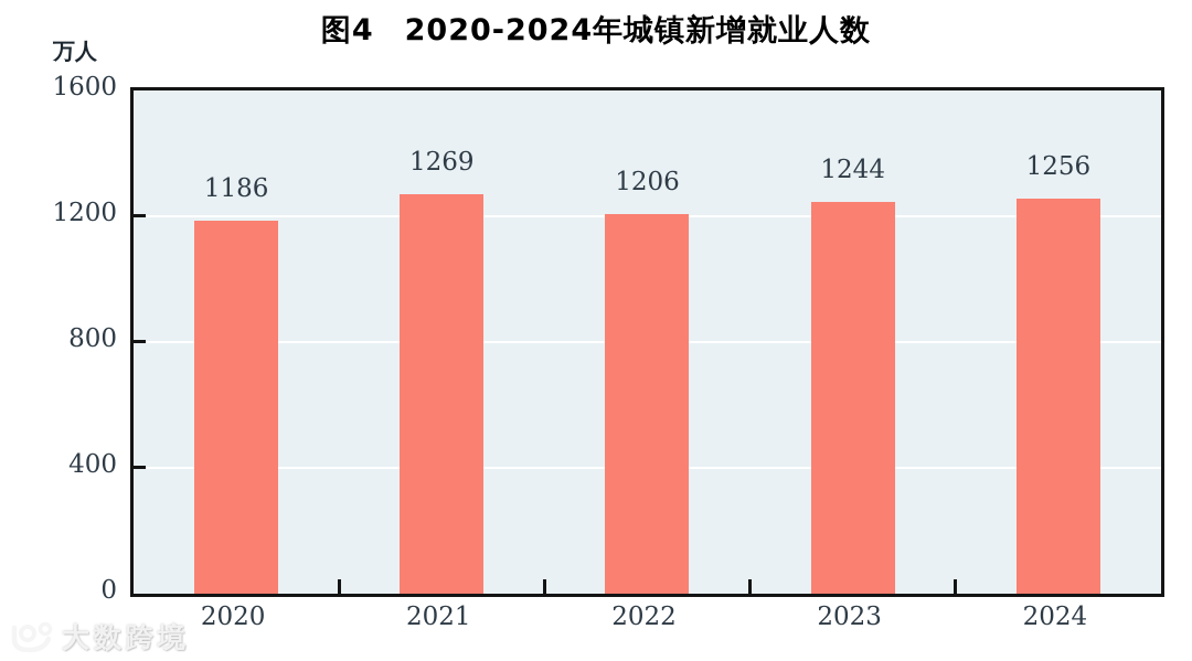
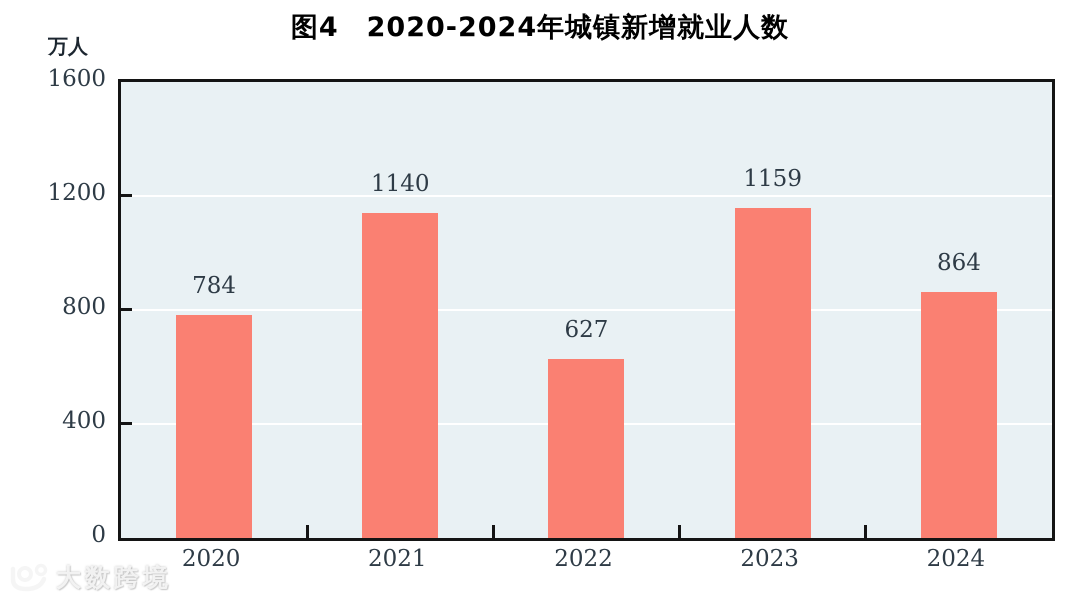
2020: 1186 -> 784
2021: 1269 -> 1140
2022: 1206 -> 627
2023: 1244 -> 1159
2024: 1256 -> 864
